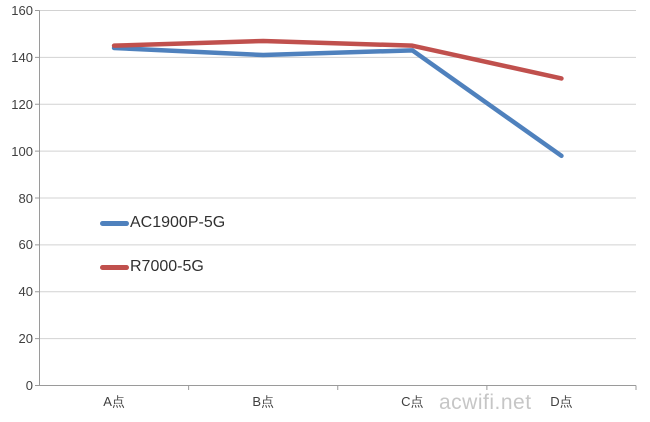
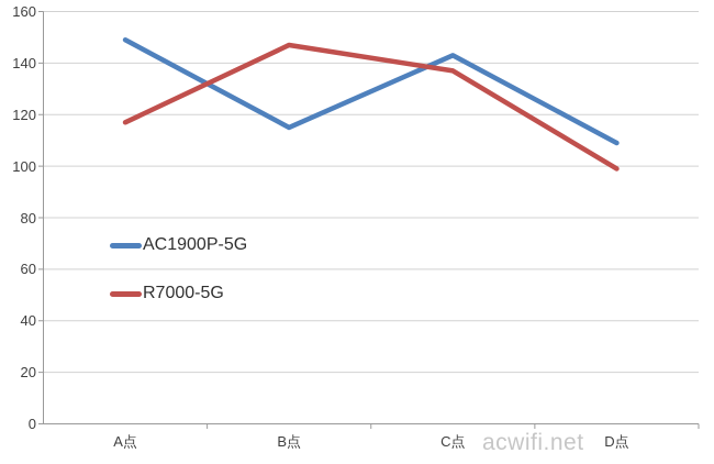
AC1900P-5G/A点: 144 -> 149
R7000-5G/A点: 145 -> 117
AC1900P-5G/B点: 141 -> 115
R7000-5G/C点: 145 -> 137
AC1900P-5G/D点: 98 -> 109
R7000-5G/D点: 131 -> 99
